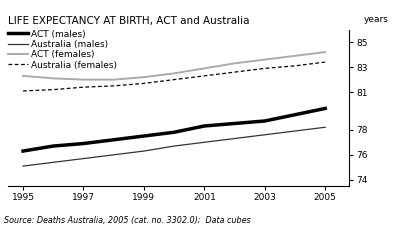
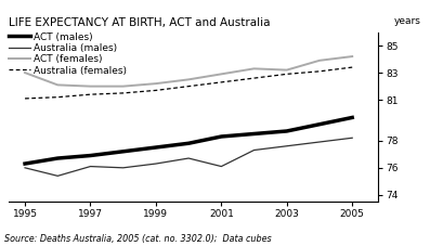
Australia (males)/1995: 75.1 -> 76.0
ACT (females)/1995: 82.3 -> 83.0
Australia (males)/1997: 75.7 -> 76.1
Australia (males)/2001: 77.0 -> 76.1
ACT (females)/2003: 83.6 -> 83.2
